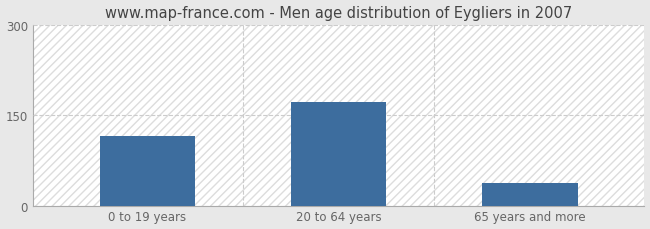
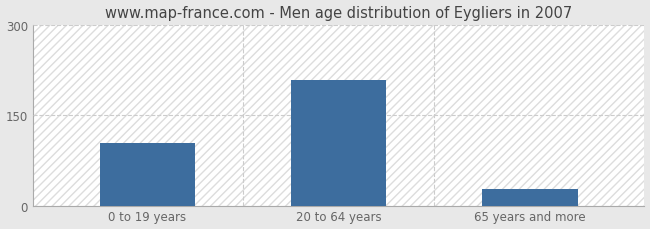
0 to 19 years: 115 -> 104
20 to 64 years: 172 -> 208
65 years and more: 38 -> 28
